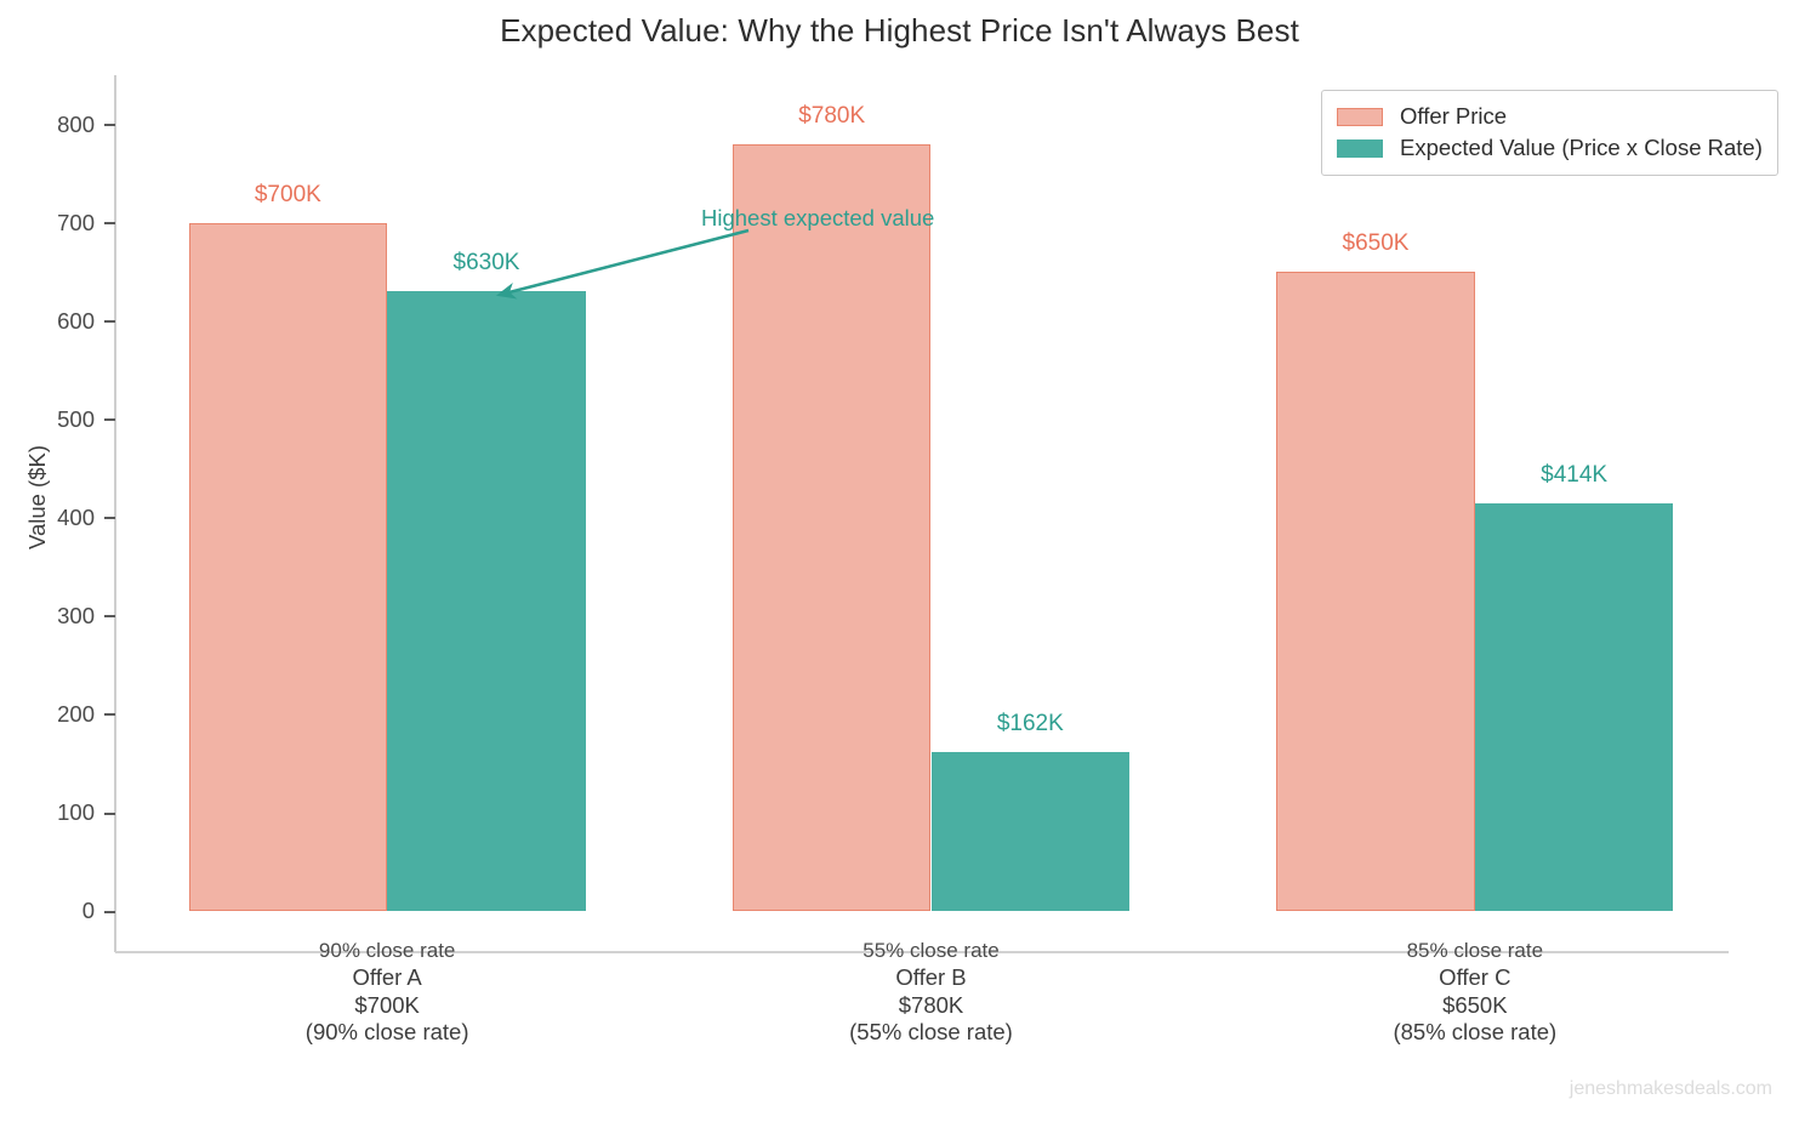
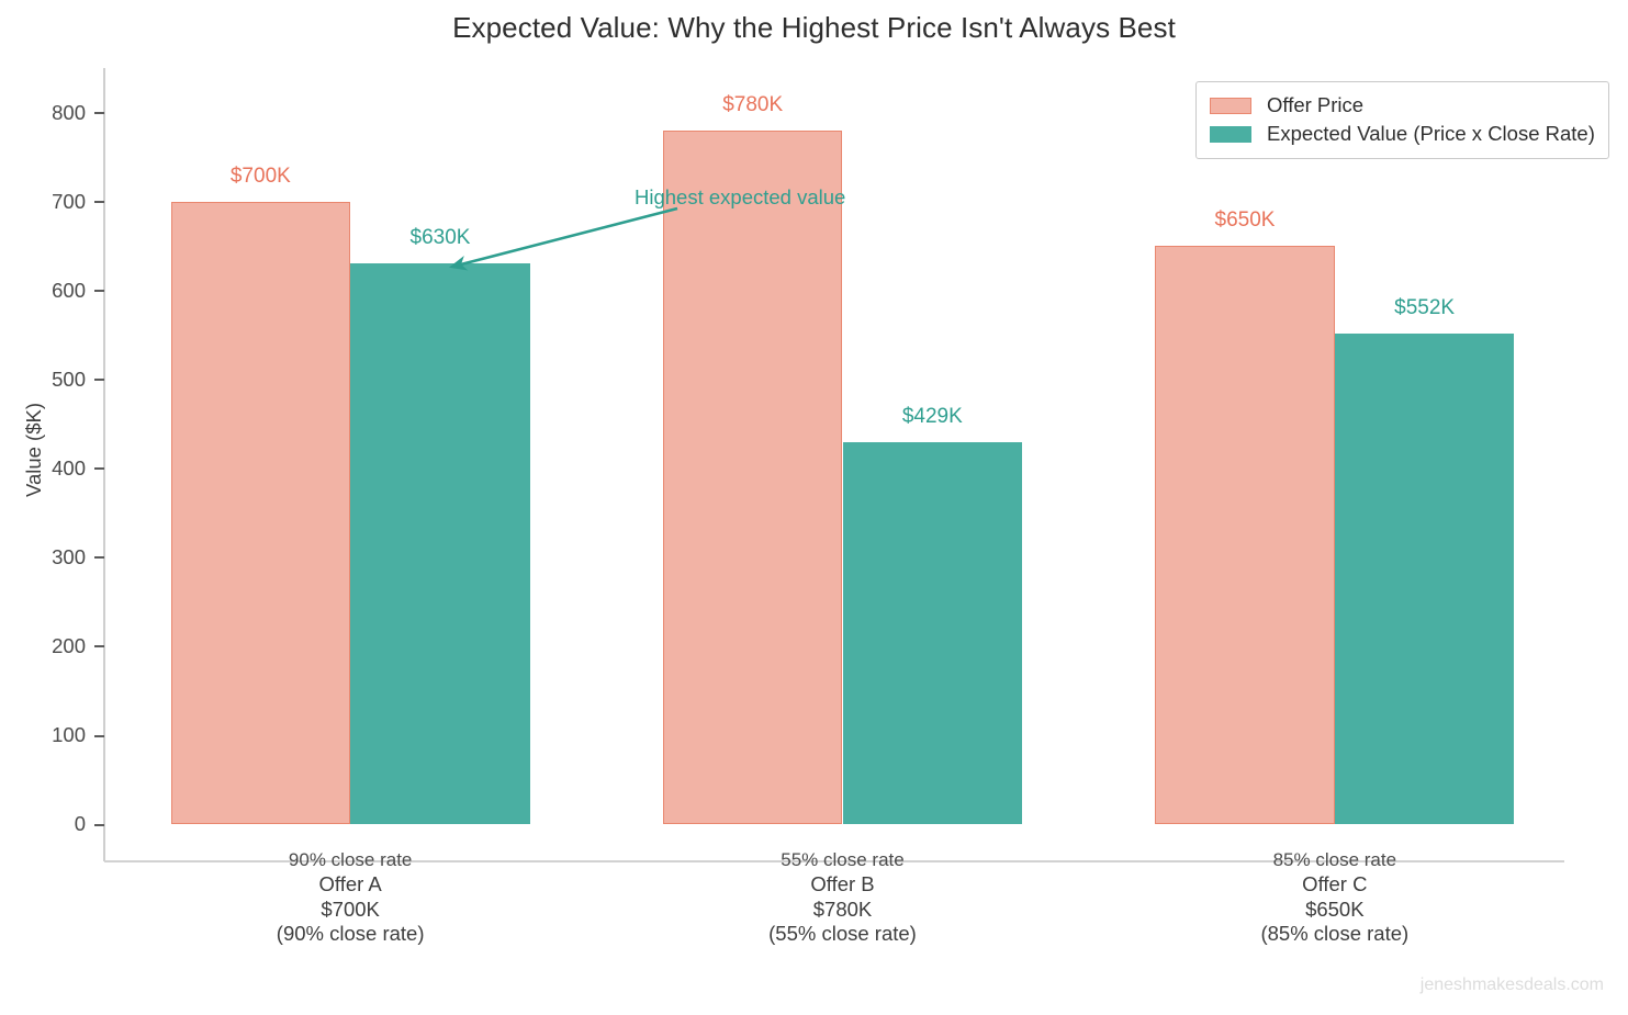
Expected Value (Price x Close Rate)/Offer B $780K (55% close rate): $162K -> $429K
Expected Value (Price x Close Rate)/Offer C $650K (85% close rate): $414K -> $552K
